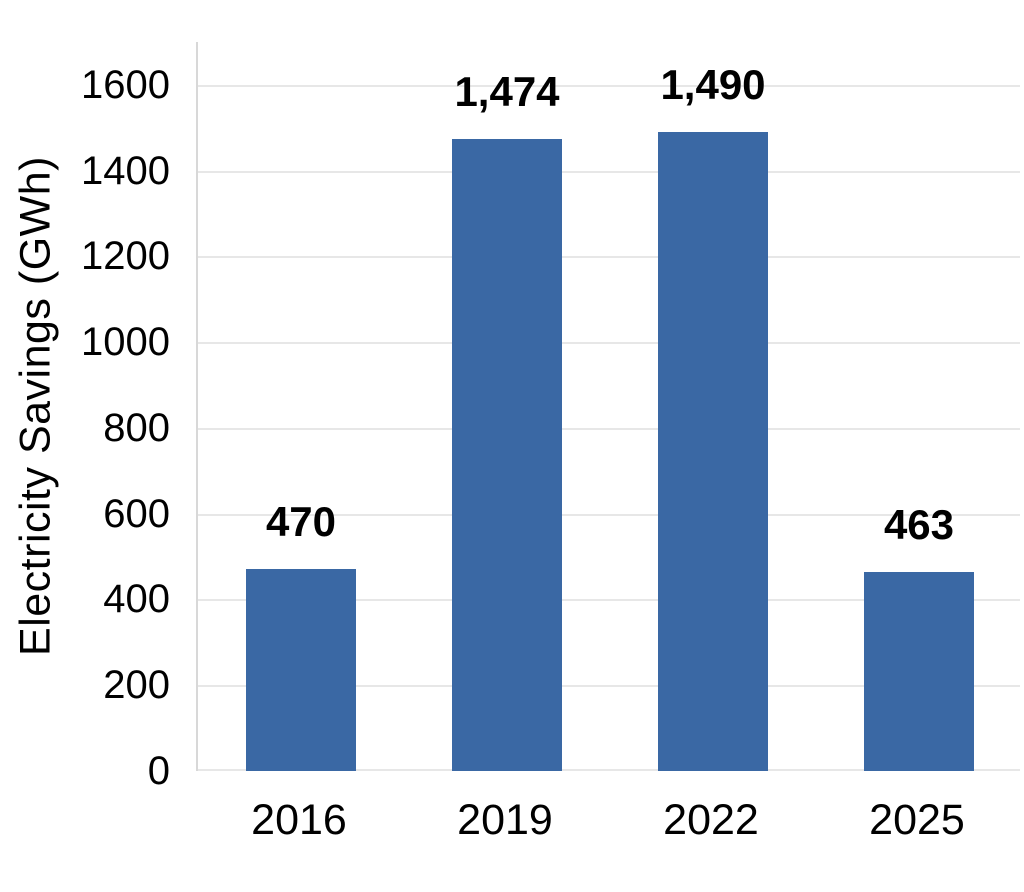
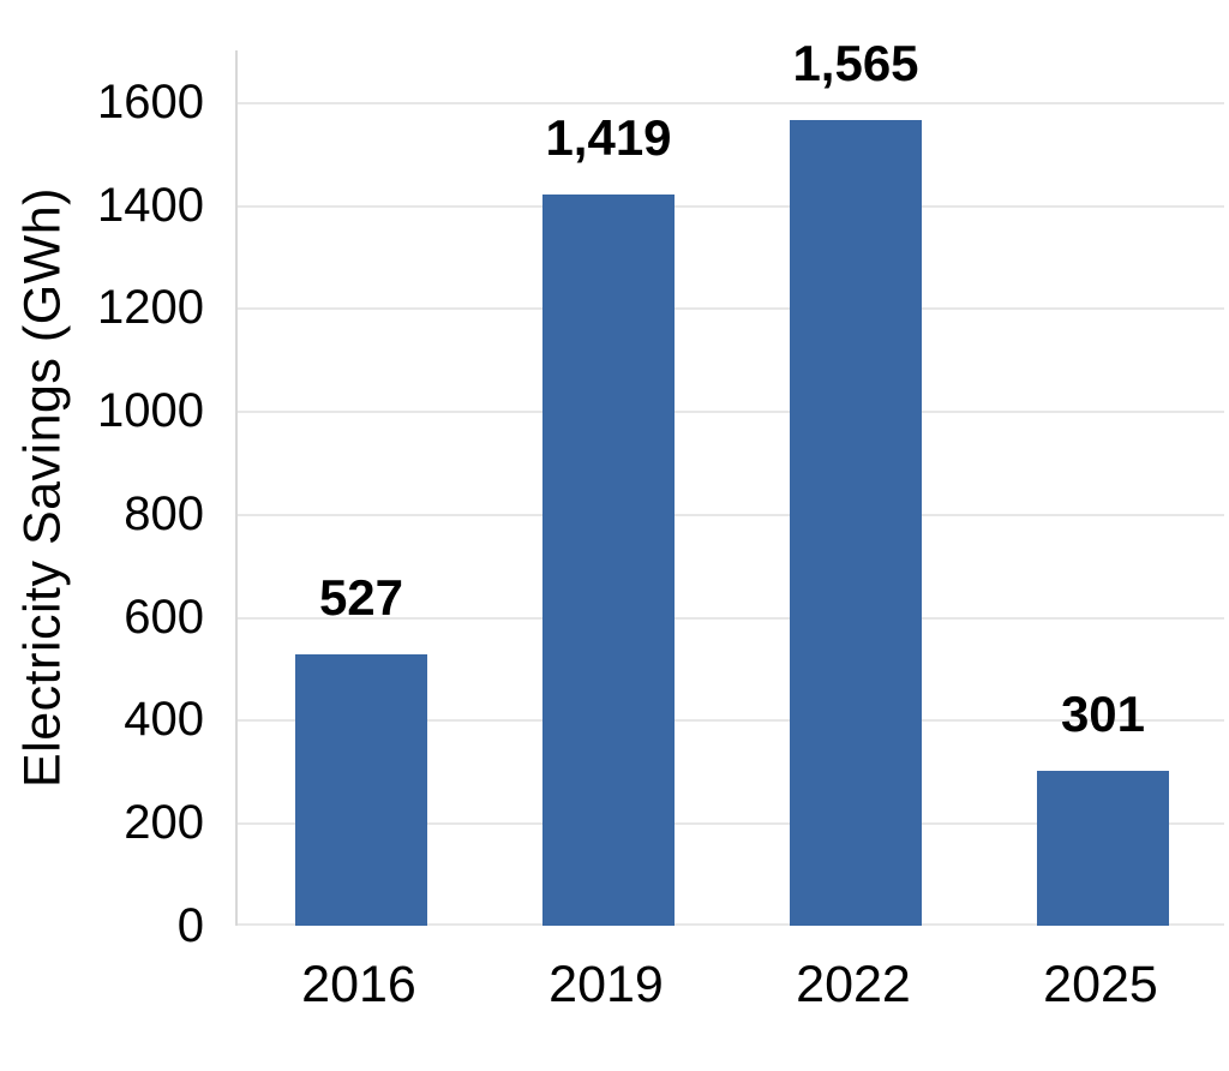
2016: 470 -> 527
2019: 1,474 -> 1,419
2022: 1,490 -> 1,565
2025: 463 -> 301
